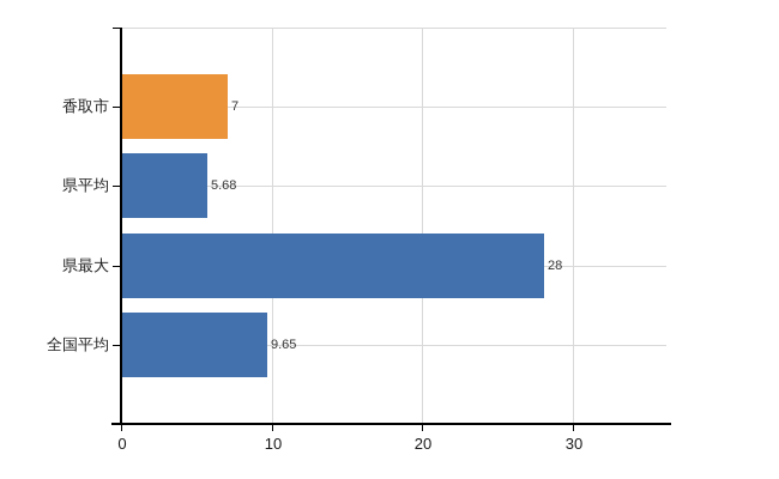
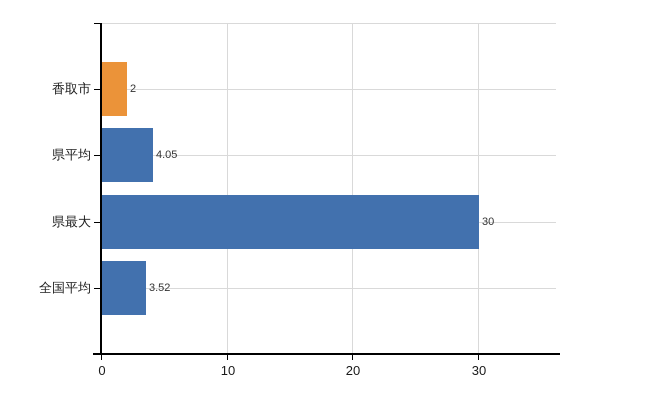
香取市: 7 -> 2
県平均: 5.68 -> 4.05
県最大: 28 -> 30
全国平均: 9.65 -> 3.52
